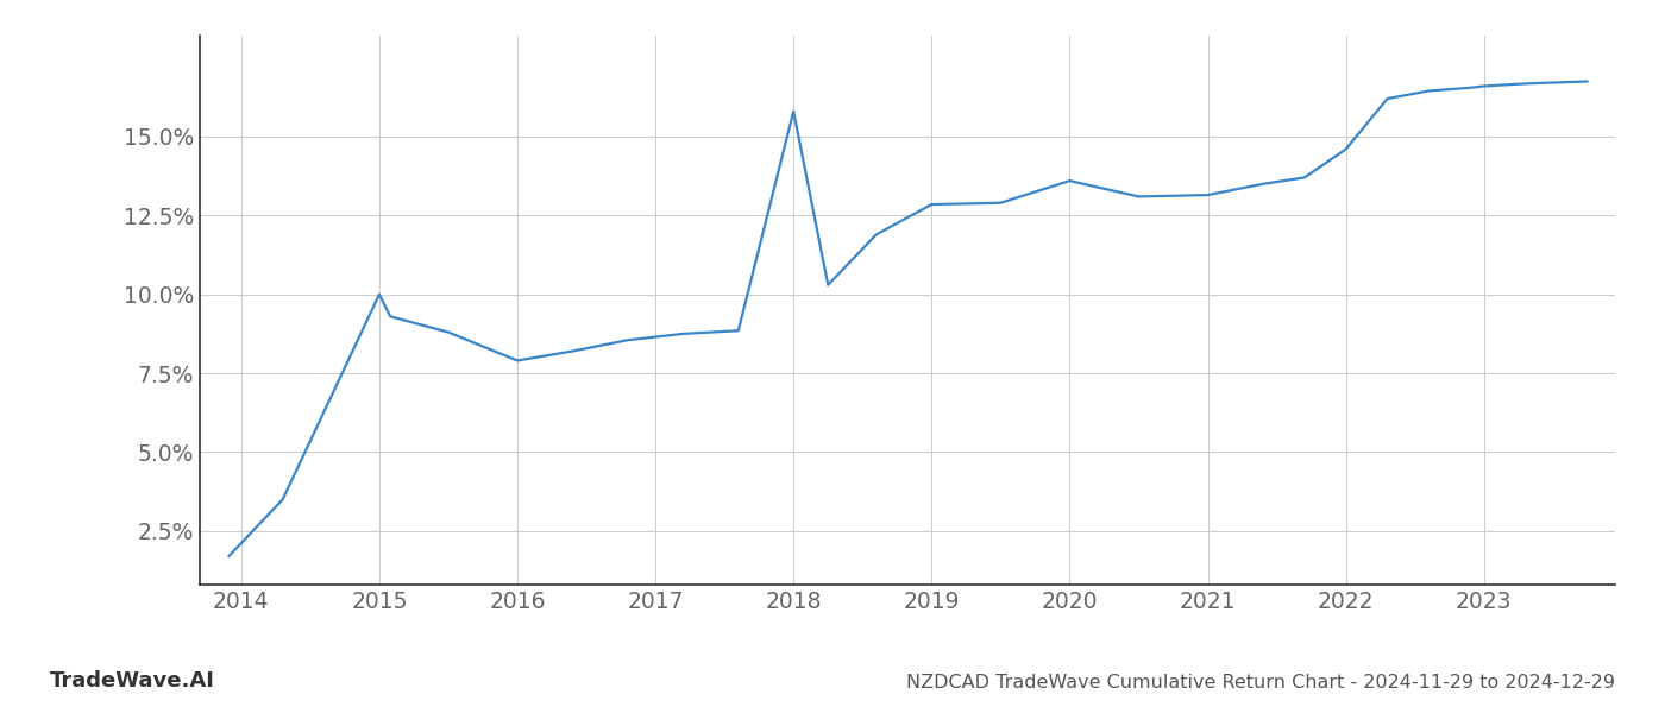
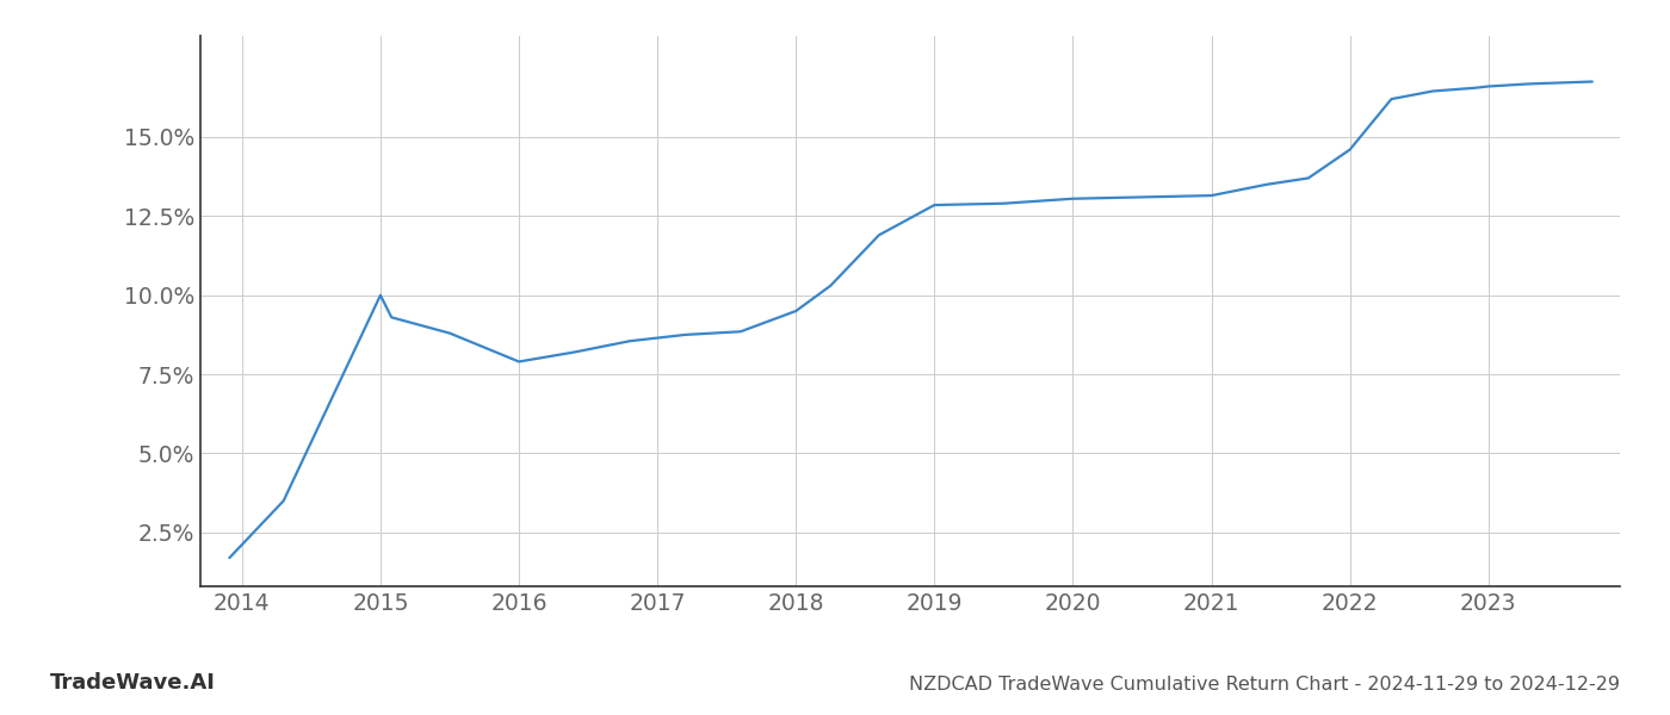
2018: 15.80% -> 9.50%
2020: 13.60% -> 13.05%
